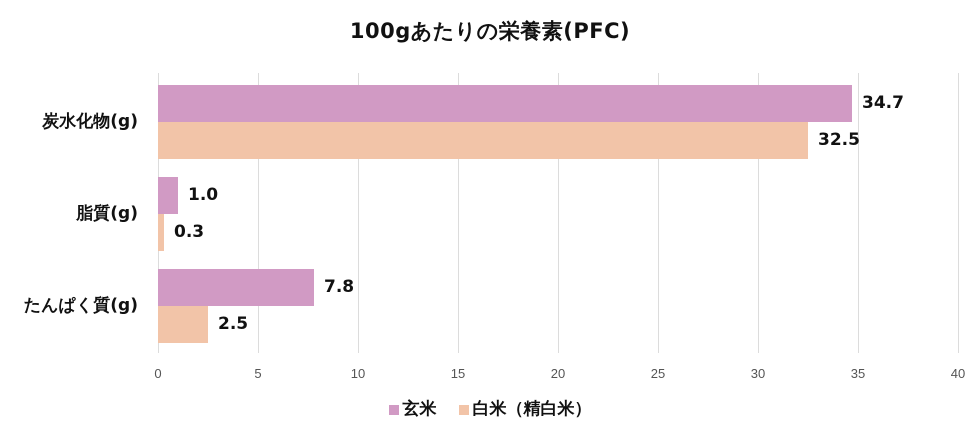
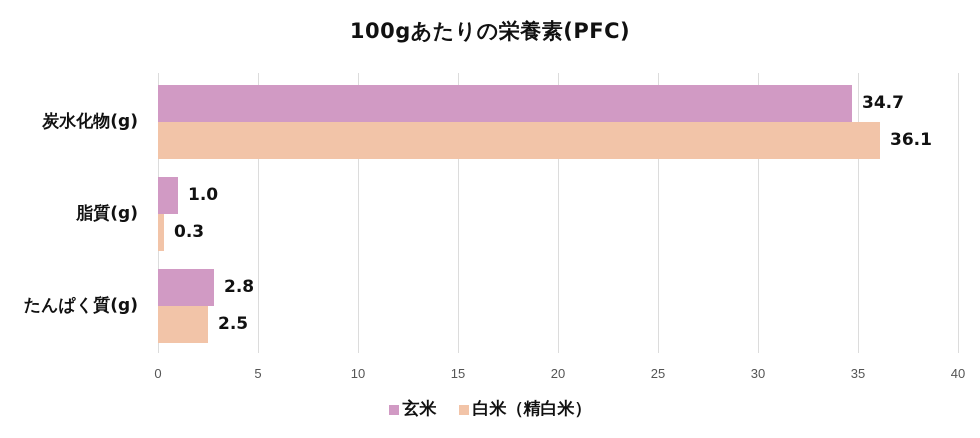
白米（精白米）/炭水化物(g): 32.5 -> 36.1
玄米/たんぱく質(g): 7.8 -> 2.8
